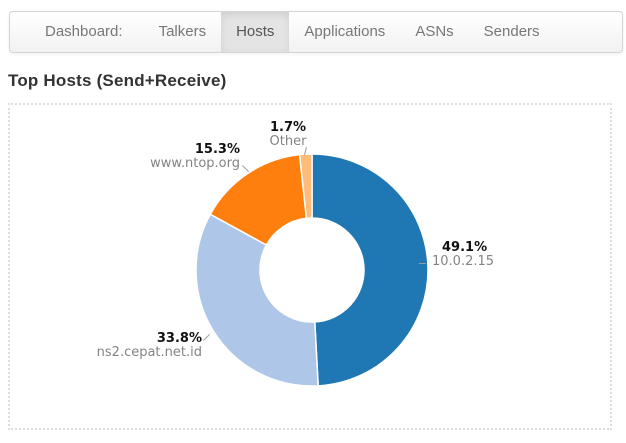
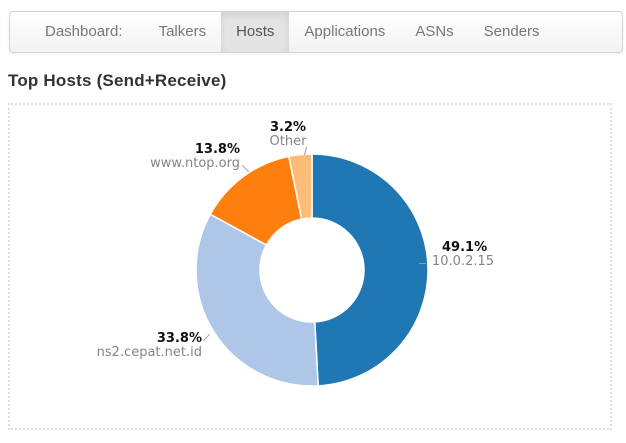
www.ntop.org: 15.3% -> 13.8%
Other: 1.7% -> 3.2%
